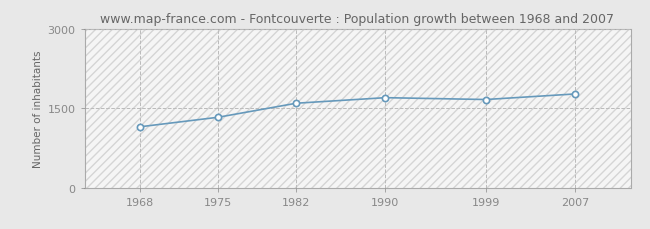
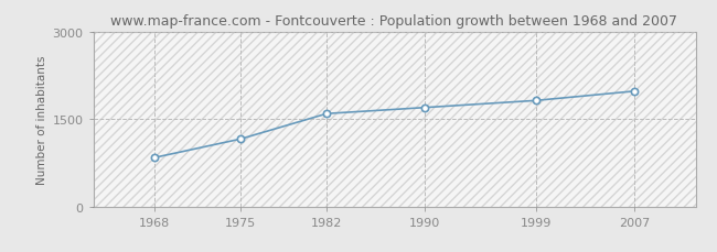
1968: 1150 -> 840
1975: 1330 -> 1160
1999: 1660 -> 1820
2007: 1770 -> 1980
